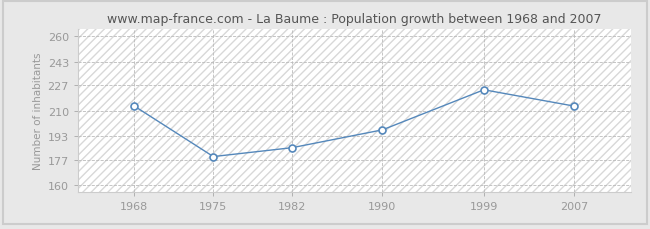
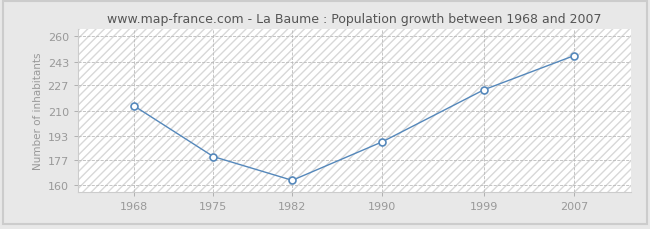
1982: 185 -> 163
1990: 197 -> 189
2007: 213 -> 247
